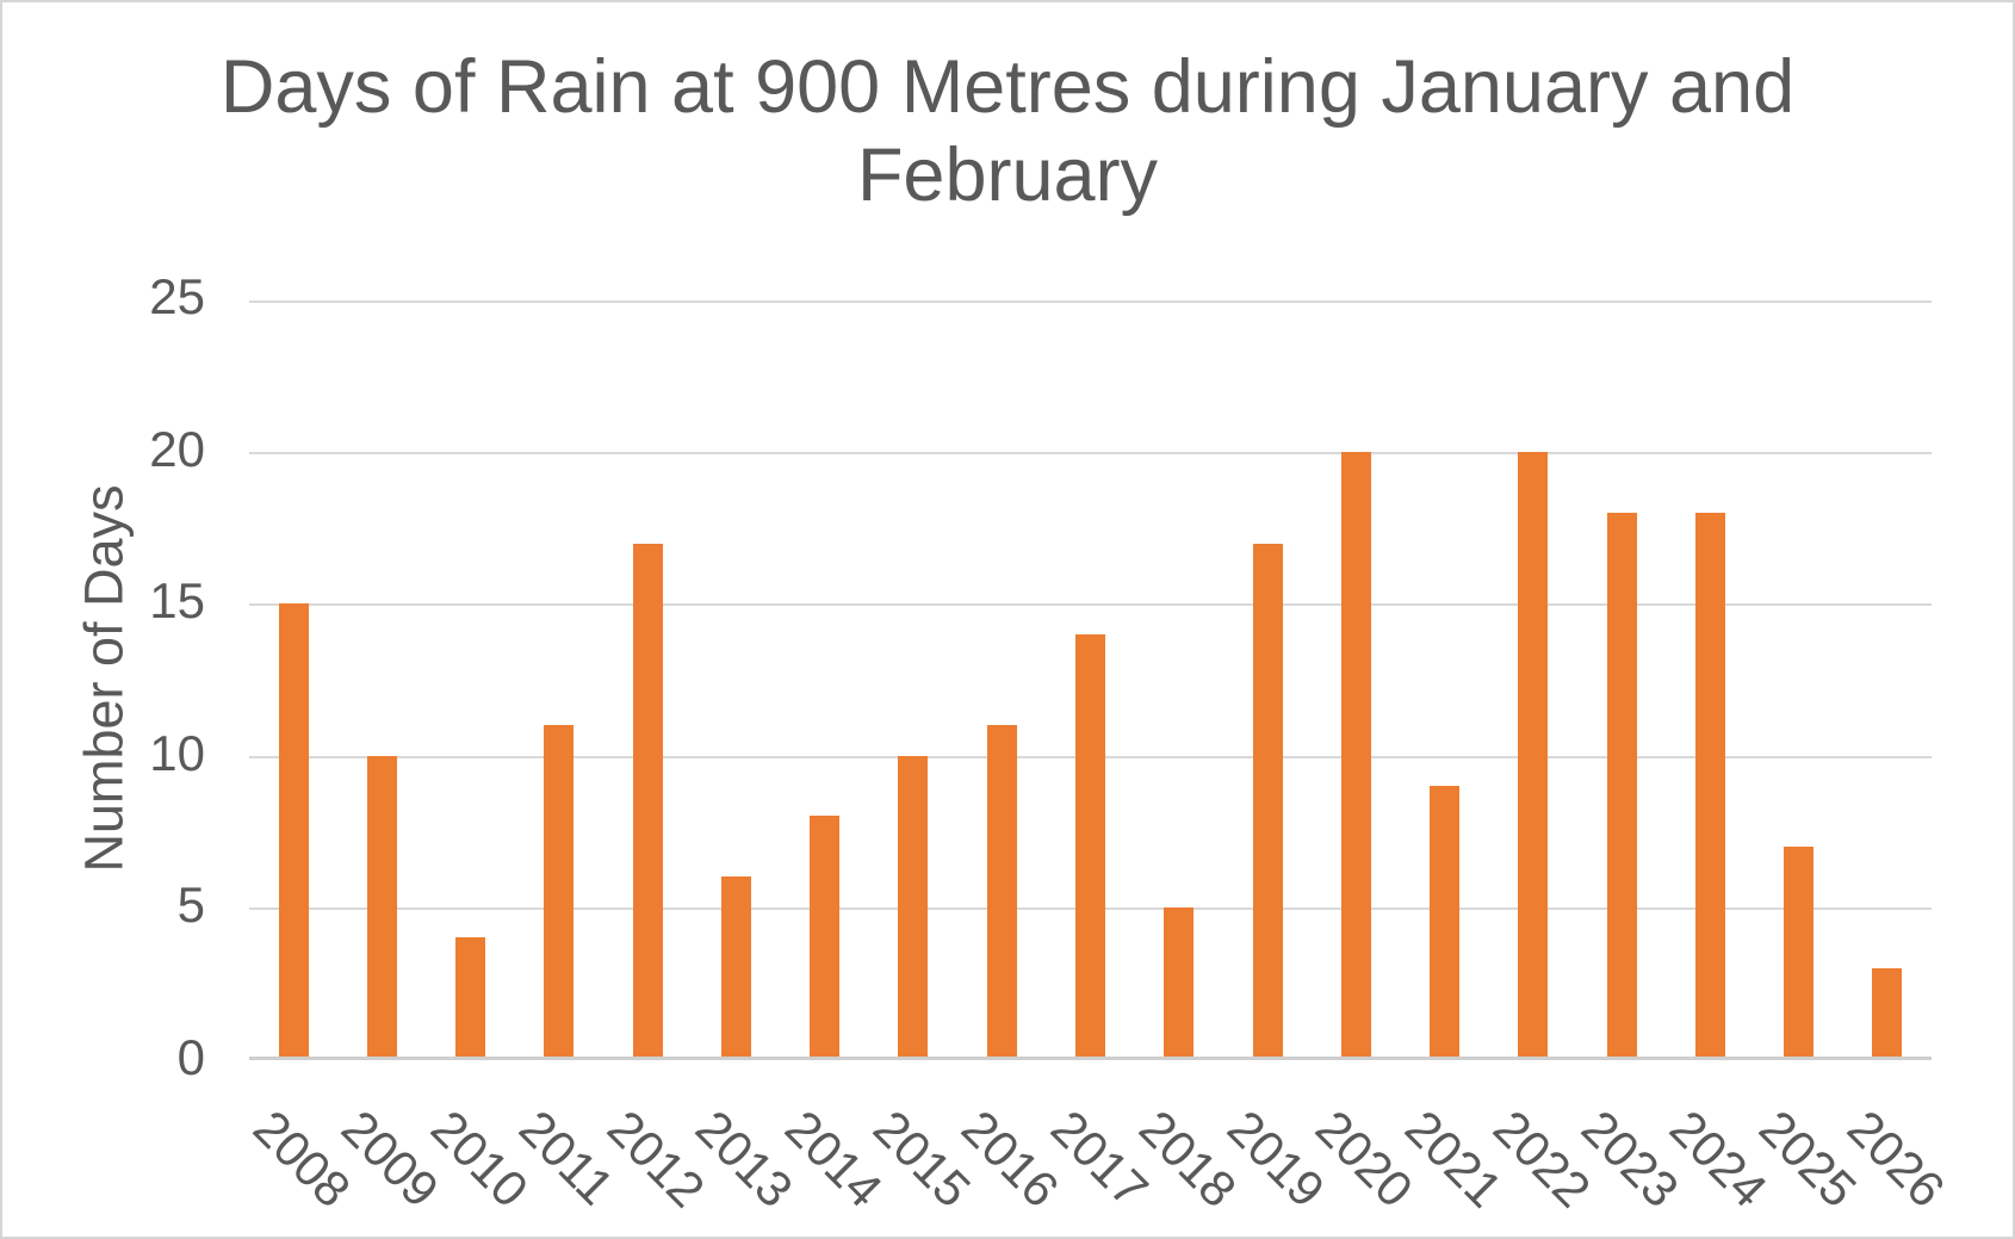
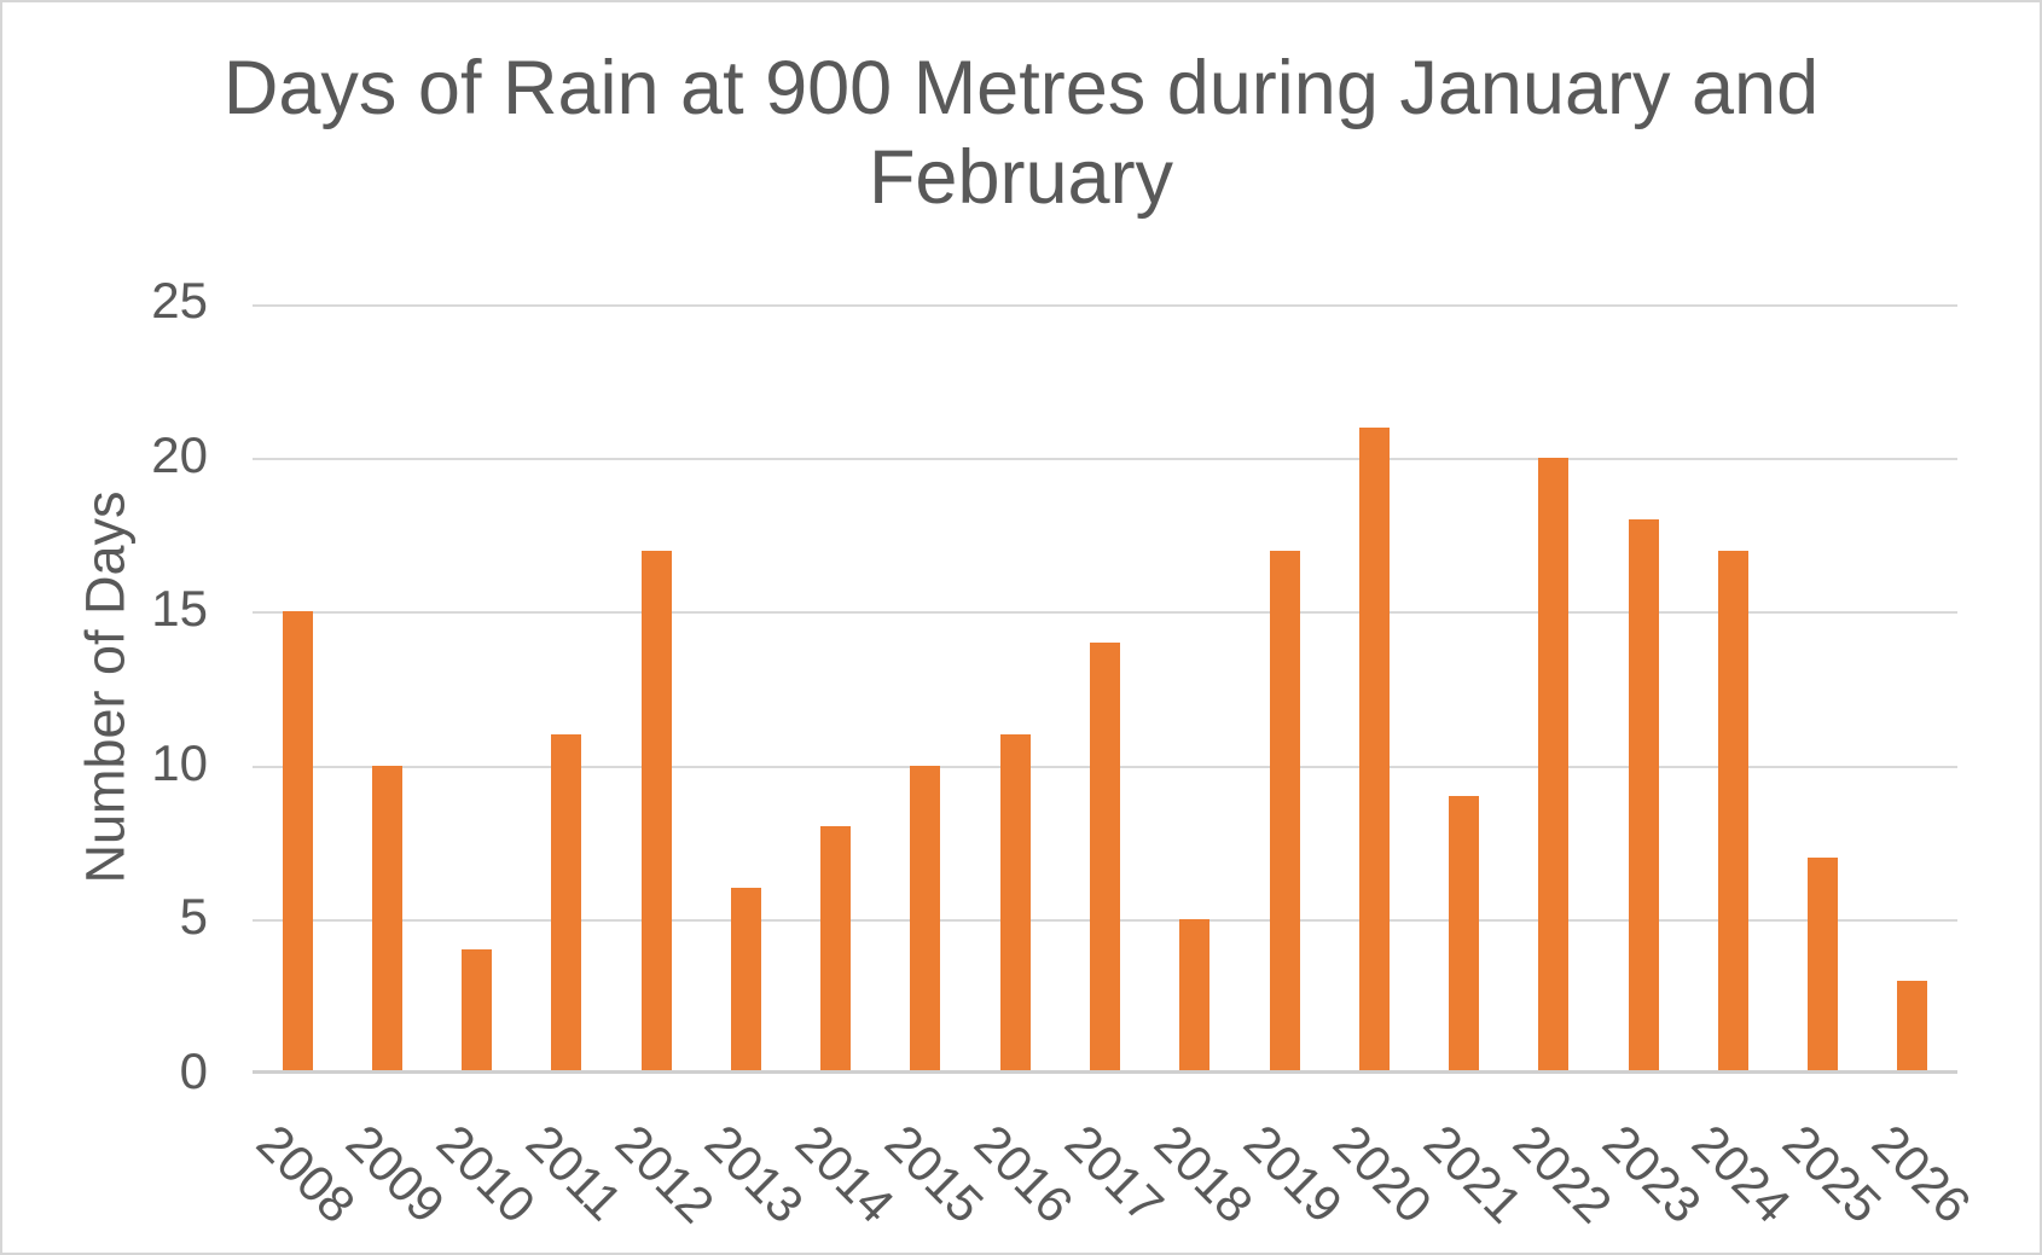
2020: 20 -> 21
2024: 18 -> 17
